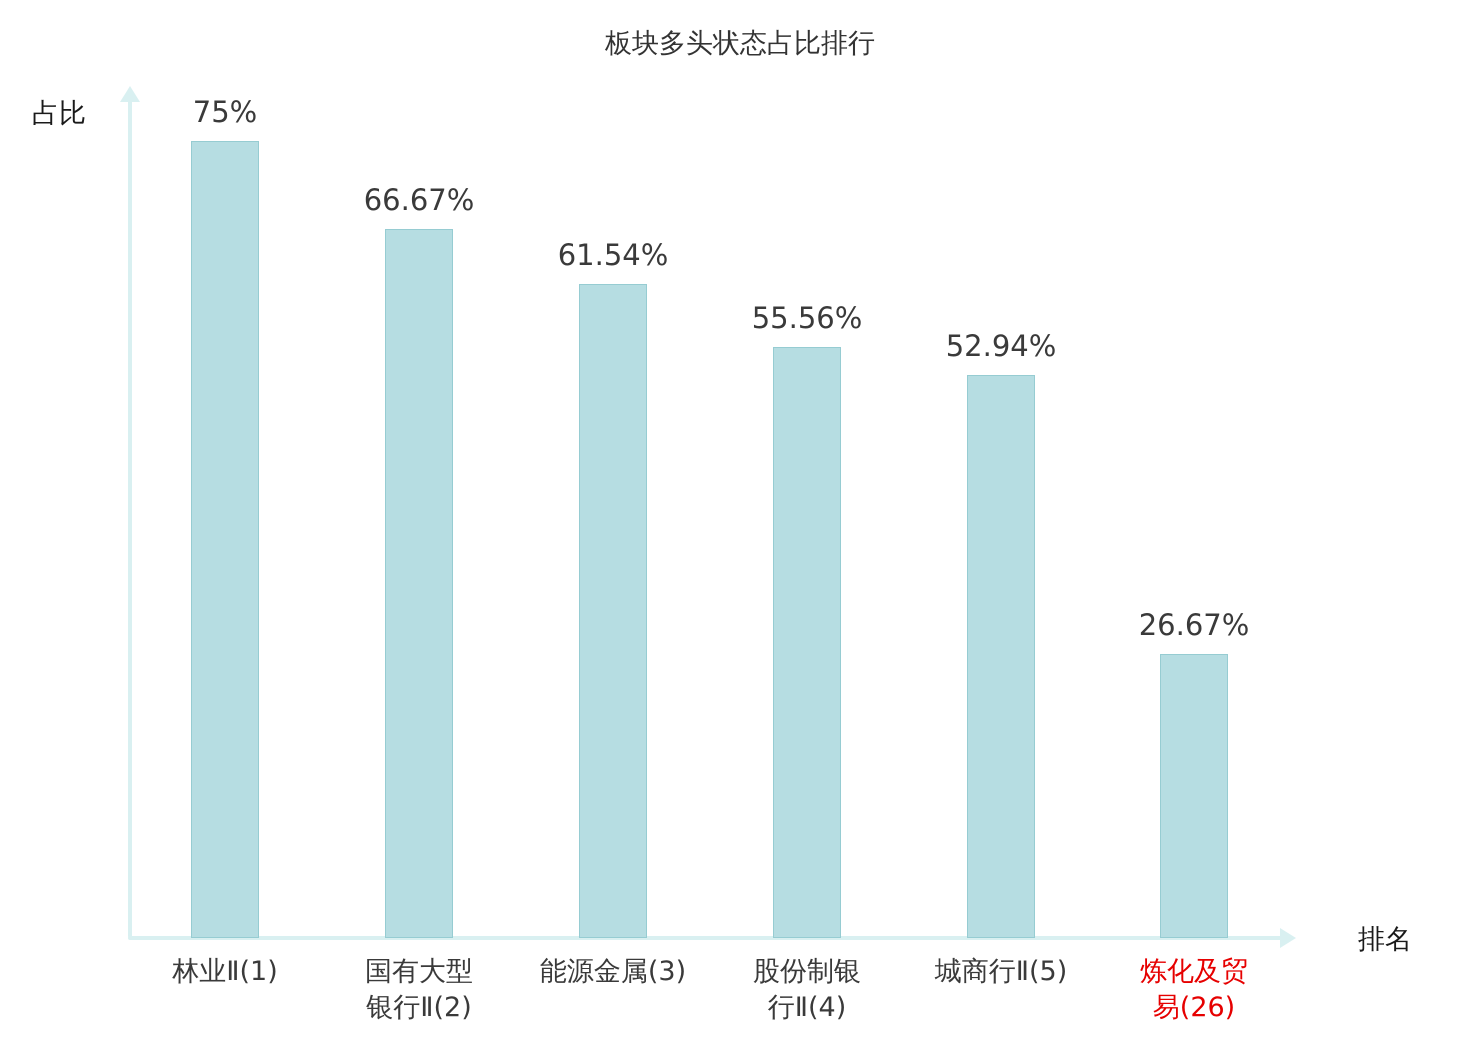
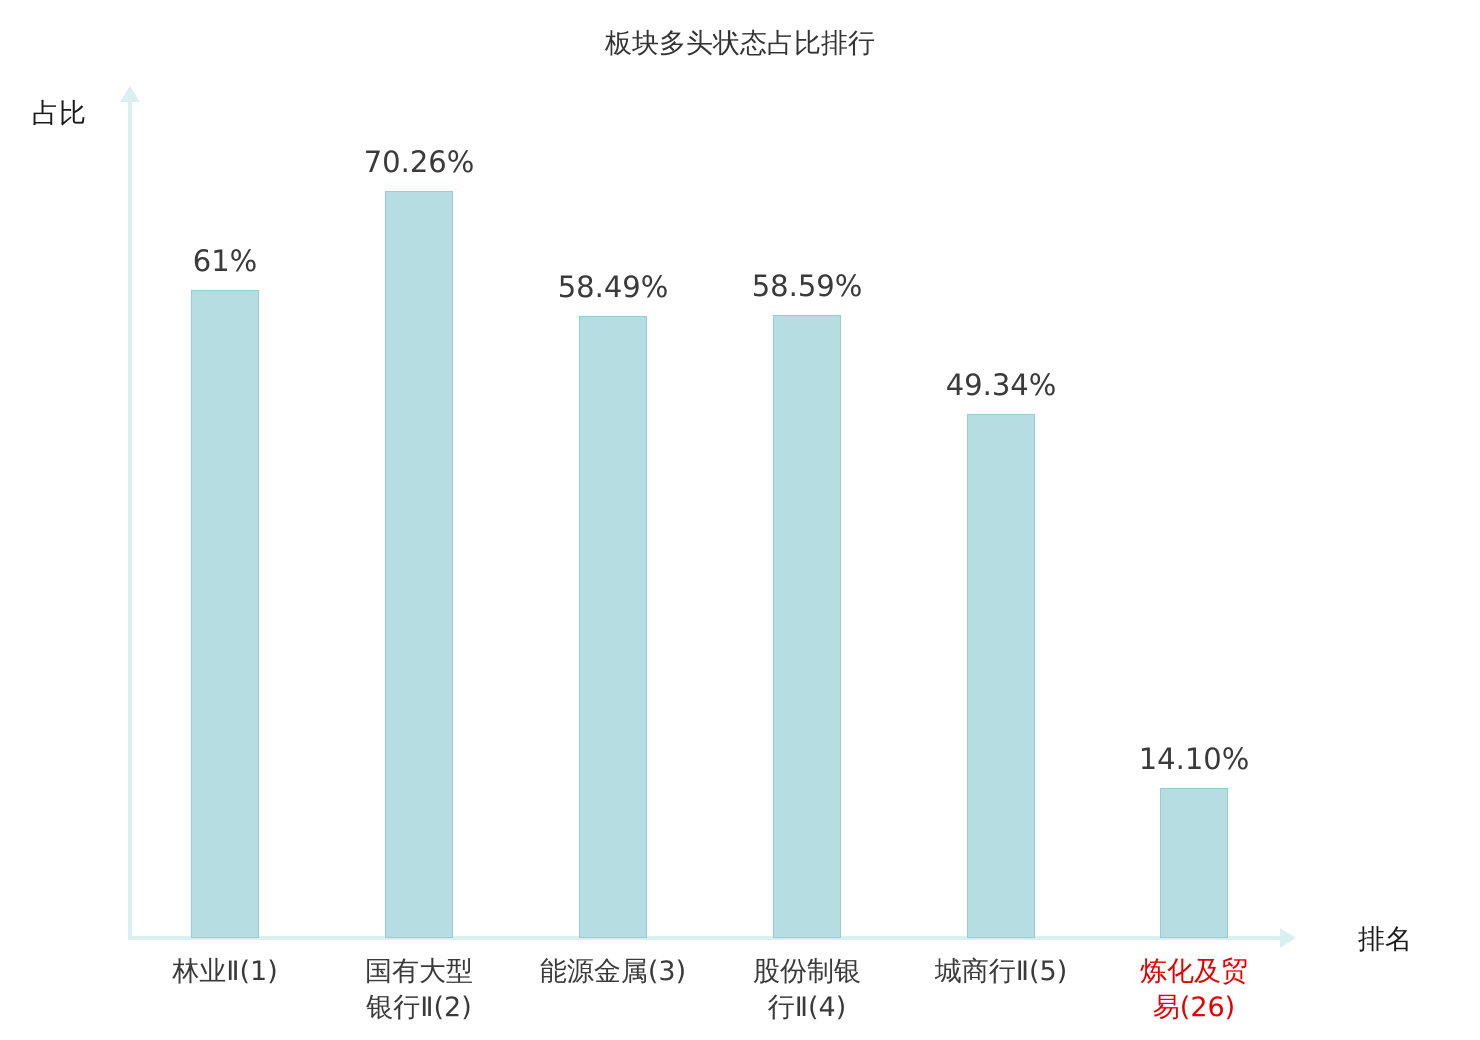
林业Ⅱ(1): 75% -> 61%
国有大型 银行Ⅱ(2): 66.67% -> 70.26%
能源金属(3): 61.54% -> 58.49%
股份制银 行Ⅱ(4): 55.56% -> 58.59%
城商行Ⅱ(5): 52.94% -> 49.34%
炼化及贸 易(26): 26.67% -> 14.10%
